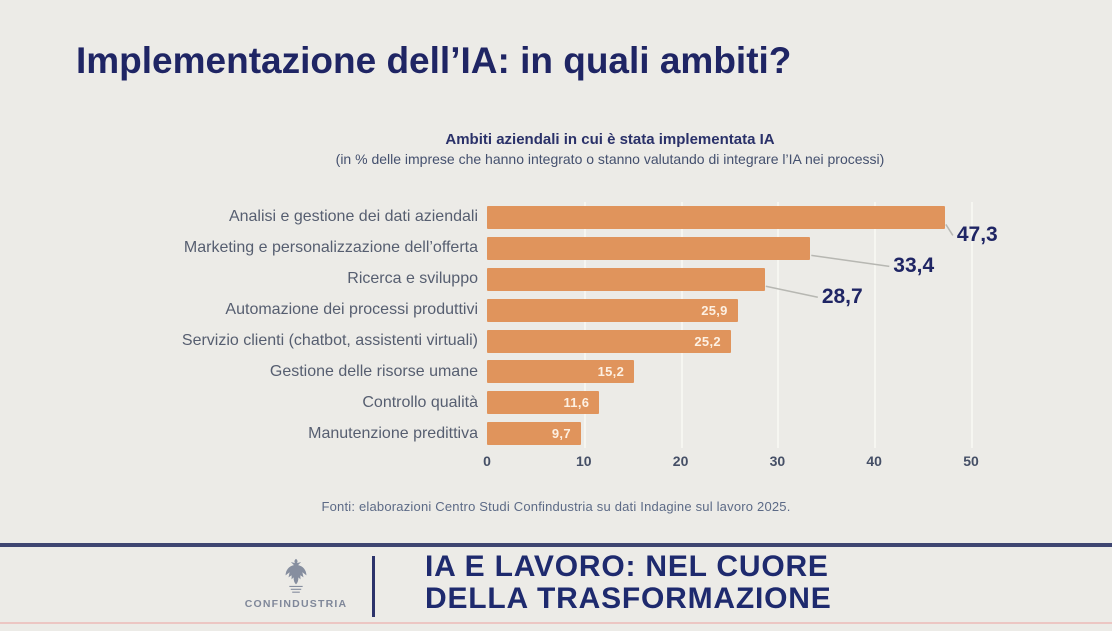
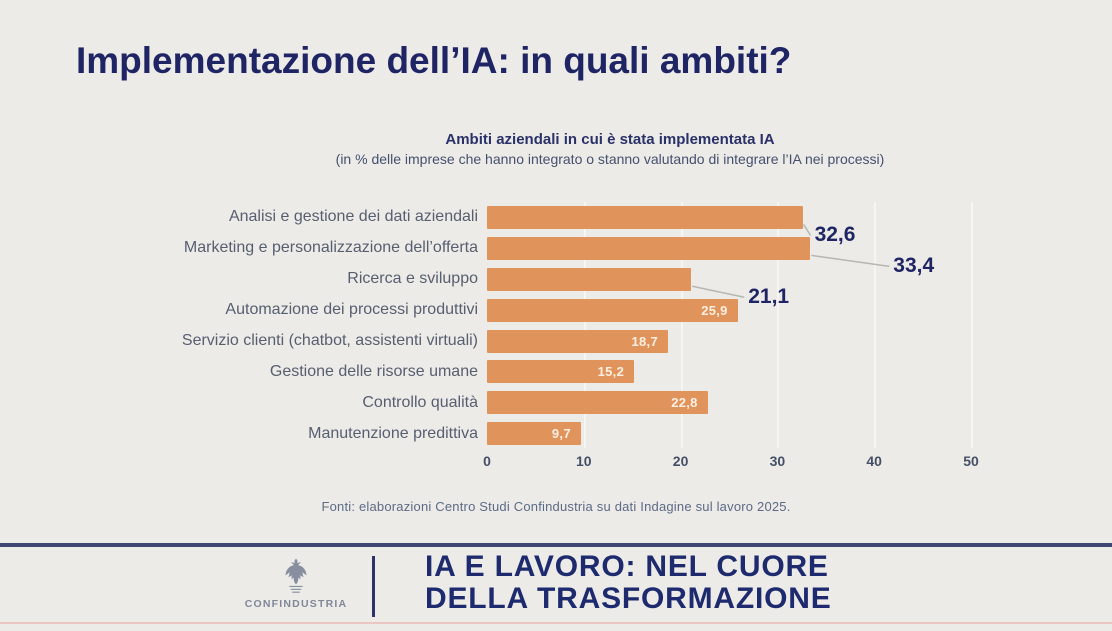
Analisi e gestione dei dati aziendali: 47,3 -> 32,6
Ricerca e sviluppo: 28,7 -> 21,1
Servizio clienti (chatbot, assistenti virtuali): 25,2 -> 18,7
Controllo qualità: 11,6 -> 22,8
